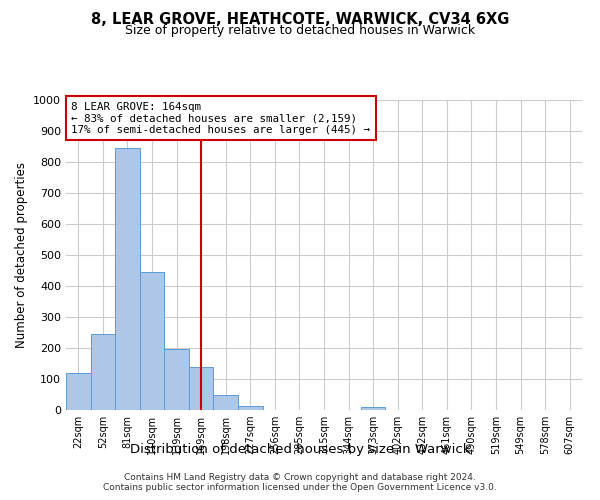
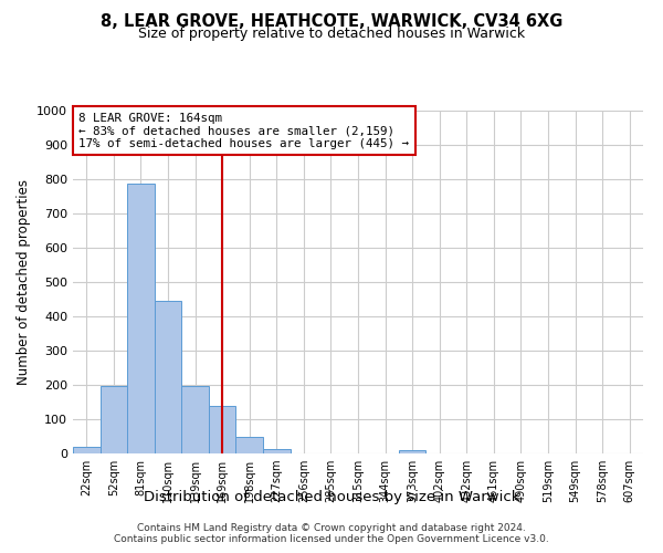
22sqm: 120 -> 20
52sqm: 245 -> 196
81sqm: 845 -> 788
